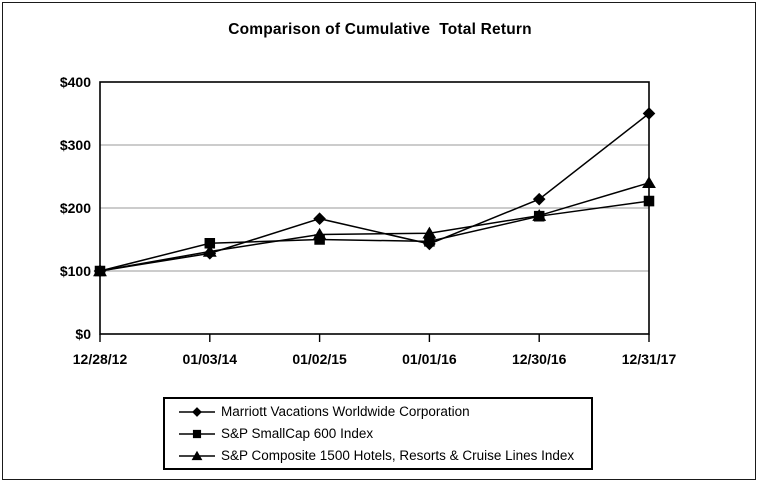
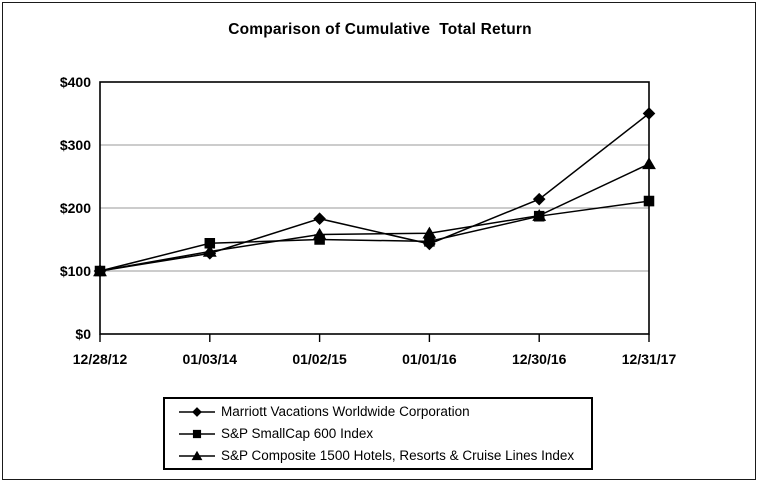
S&P Composite 1500 Hotels, Resorts & Cruise Lines Index/12/31/17: $240 -> $270
